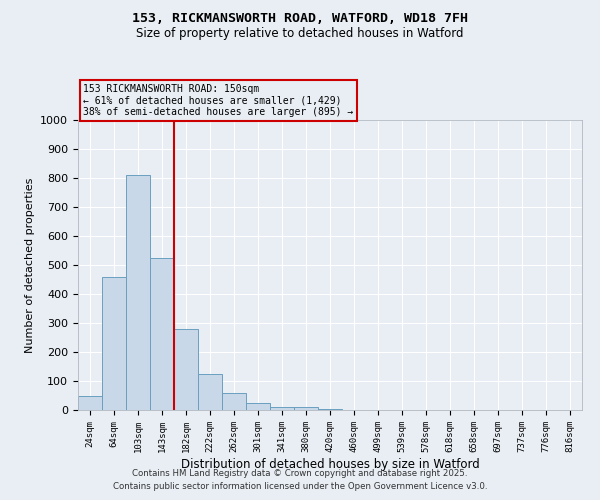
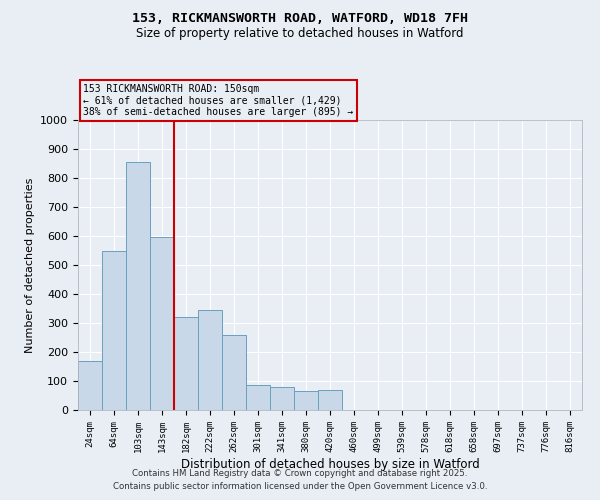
24sqm: 50 -> 170
64sqm: 460 -> 550
103sqm: 810 -> 855
143sqm: 525 -> 595
182sqm: 280 -> 320
222sqm: 125 -> 345
262sqm: 60 -> 260
301sqm: 25 -> 85
341sqm: 10 -> 80
380sqm: 10 -> 65
420sqm: 5 -> 70
